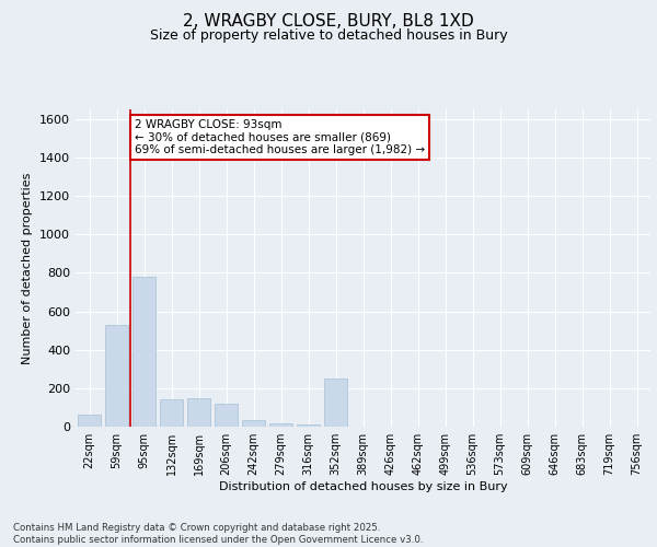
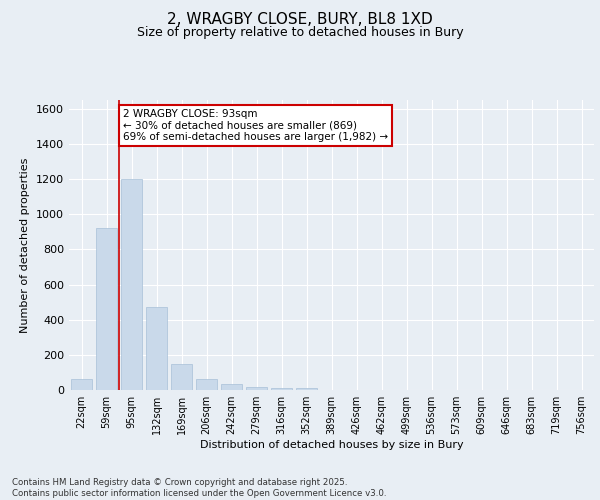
59sqm: 530 -> 920
95sqm: 780 -> 1200
132sqm: 140 -> 470
206sqm: 120 -> 60
352sqm: 250 -> 10
